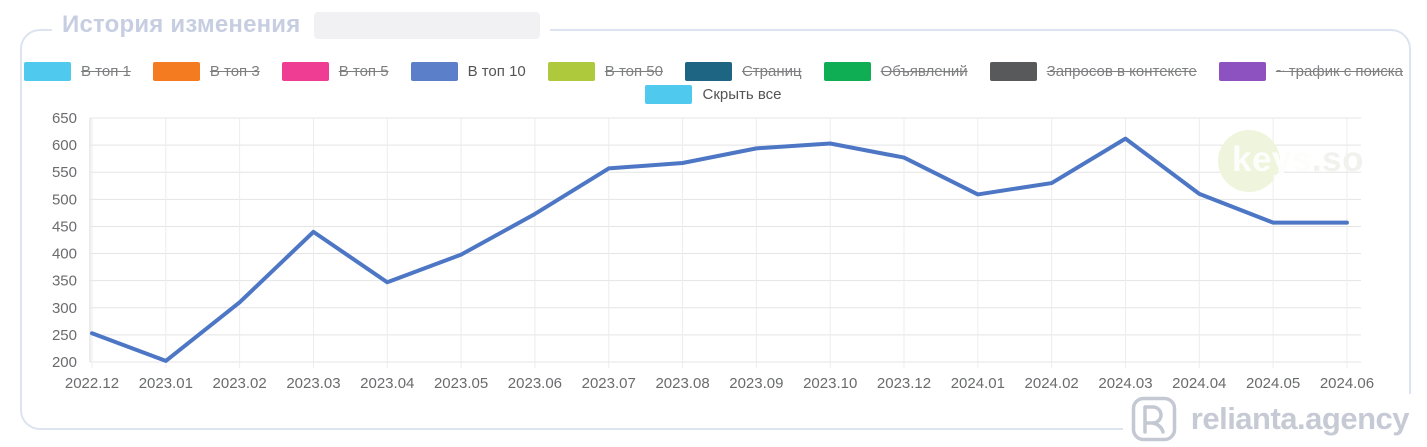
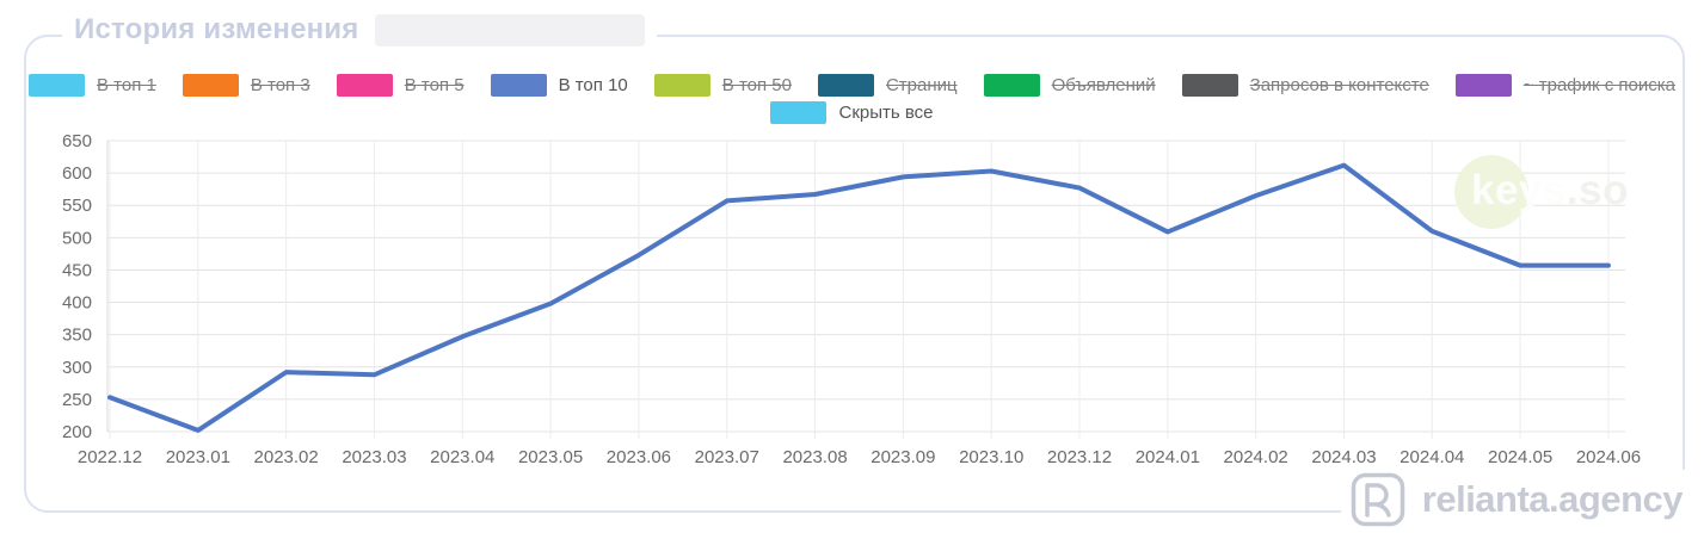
2023.02: 310 -> 290
2023.03: 440 -> 290
2024.02: 530 -> 560
